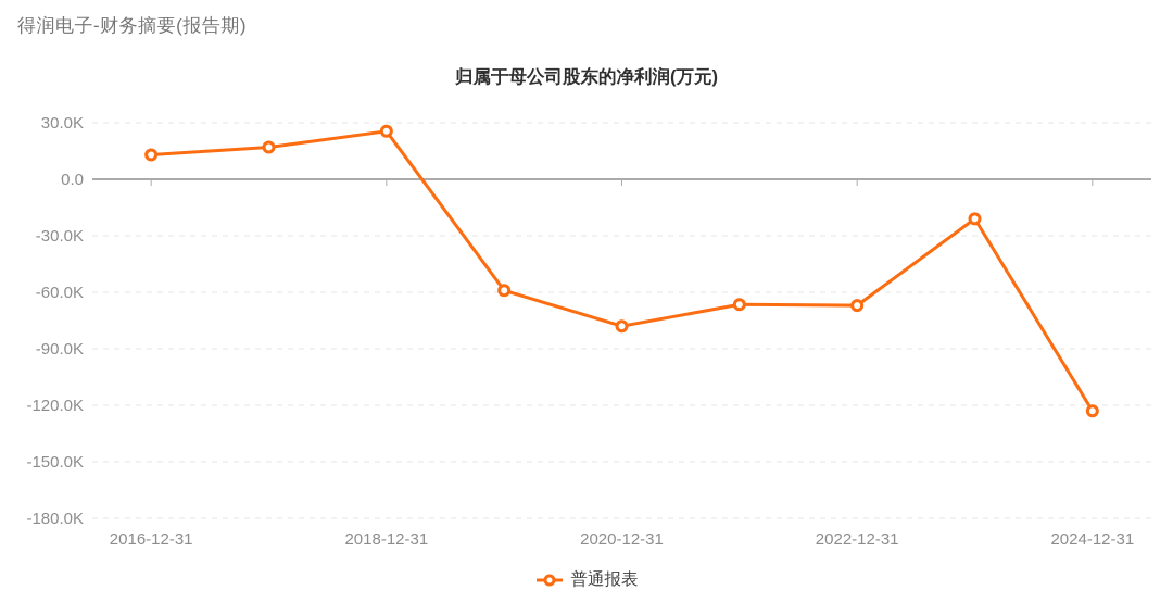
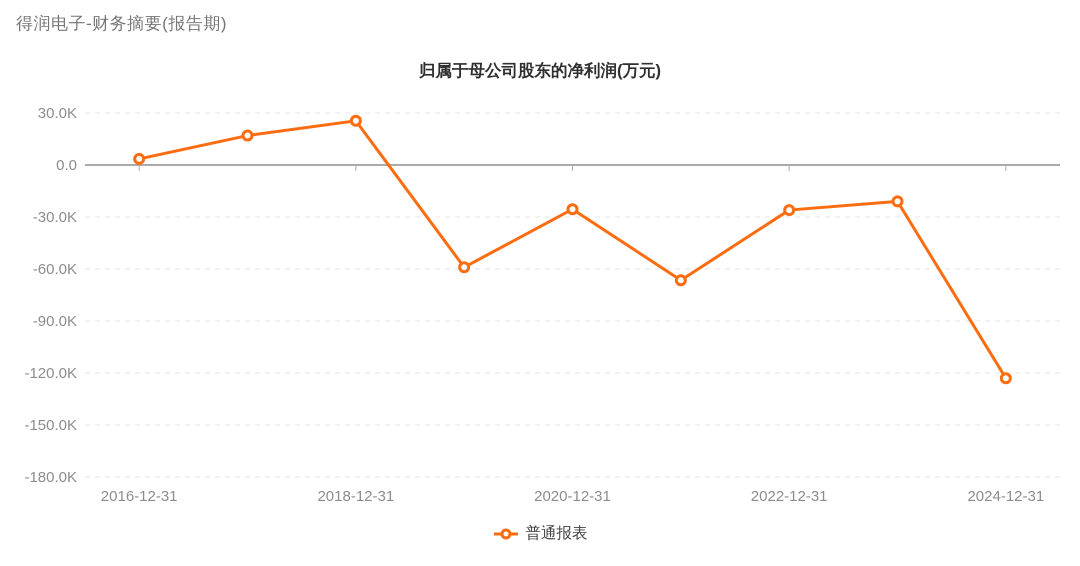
2016-12-31: 13K -> 4K
2020-12-31: -78K -> -26K
2022-12-31: -67K -> -26K
